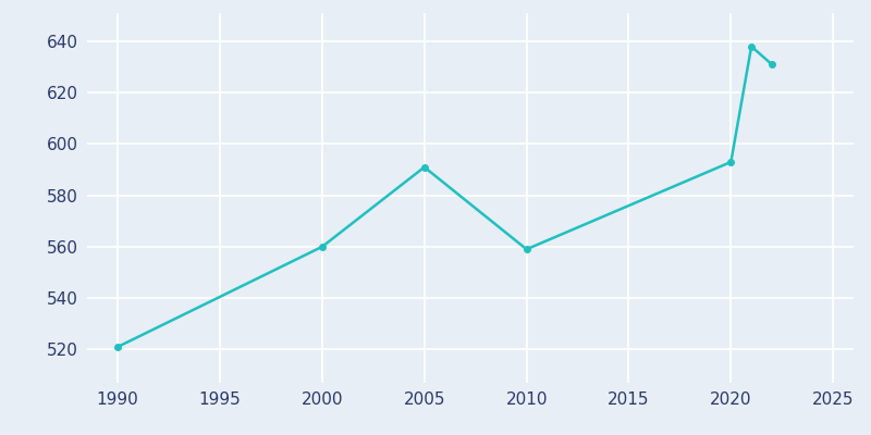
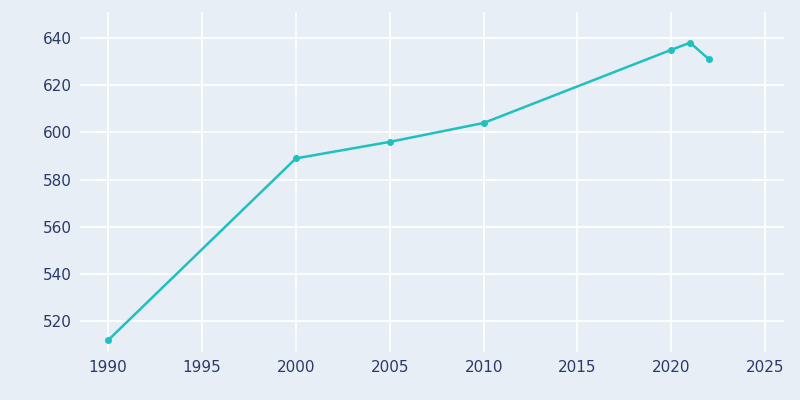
1990: 521 -> 512
2000: 560 -> 589
2005: 591 -> 596
2010: 559 -> 604
2020: 593 -> 635
